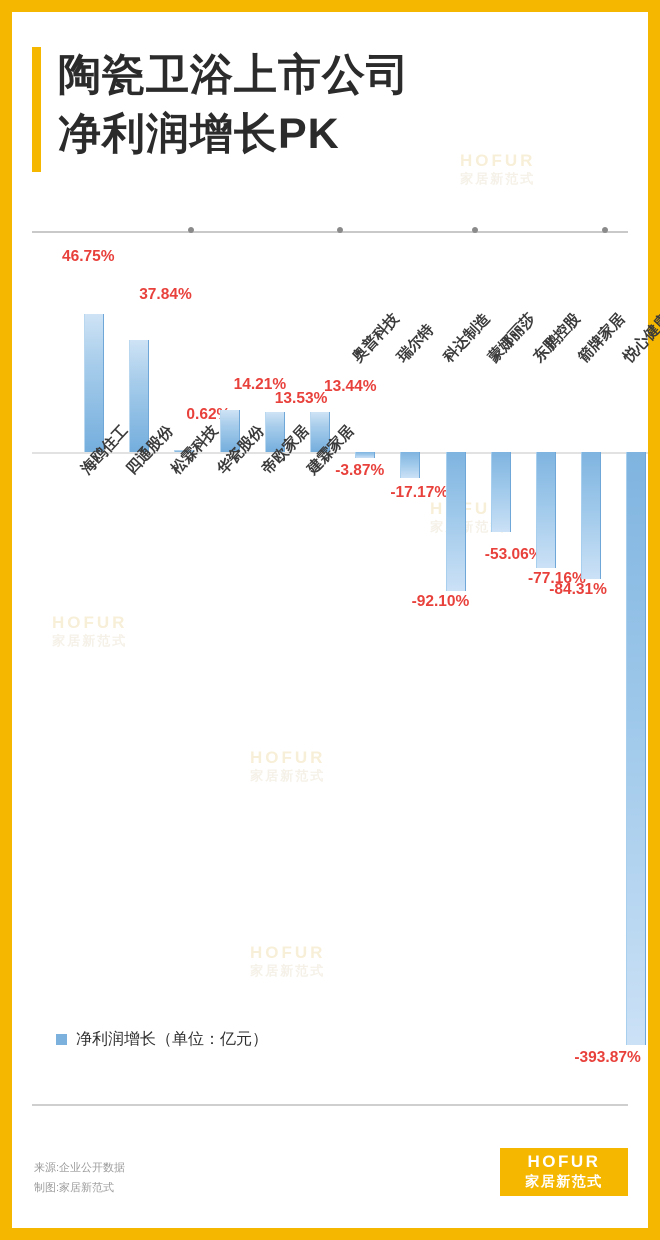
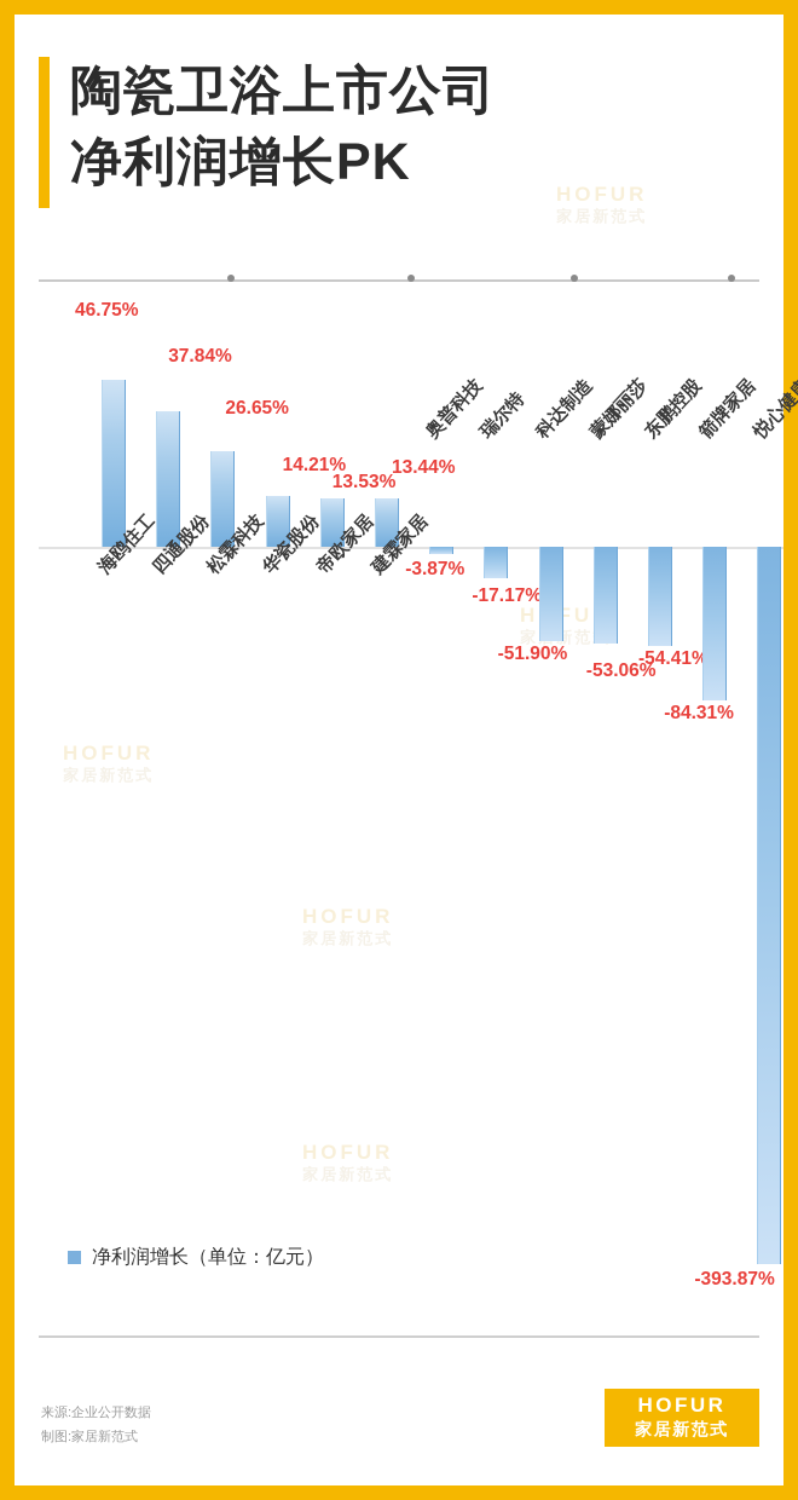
松霖科技: 0.62% -> 26.65%
科达制造: -92.10% -> -51.90%
东鹏控股: -77.16% -> -54.41%
